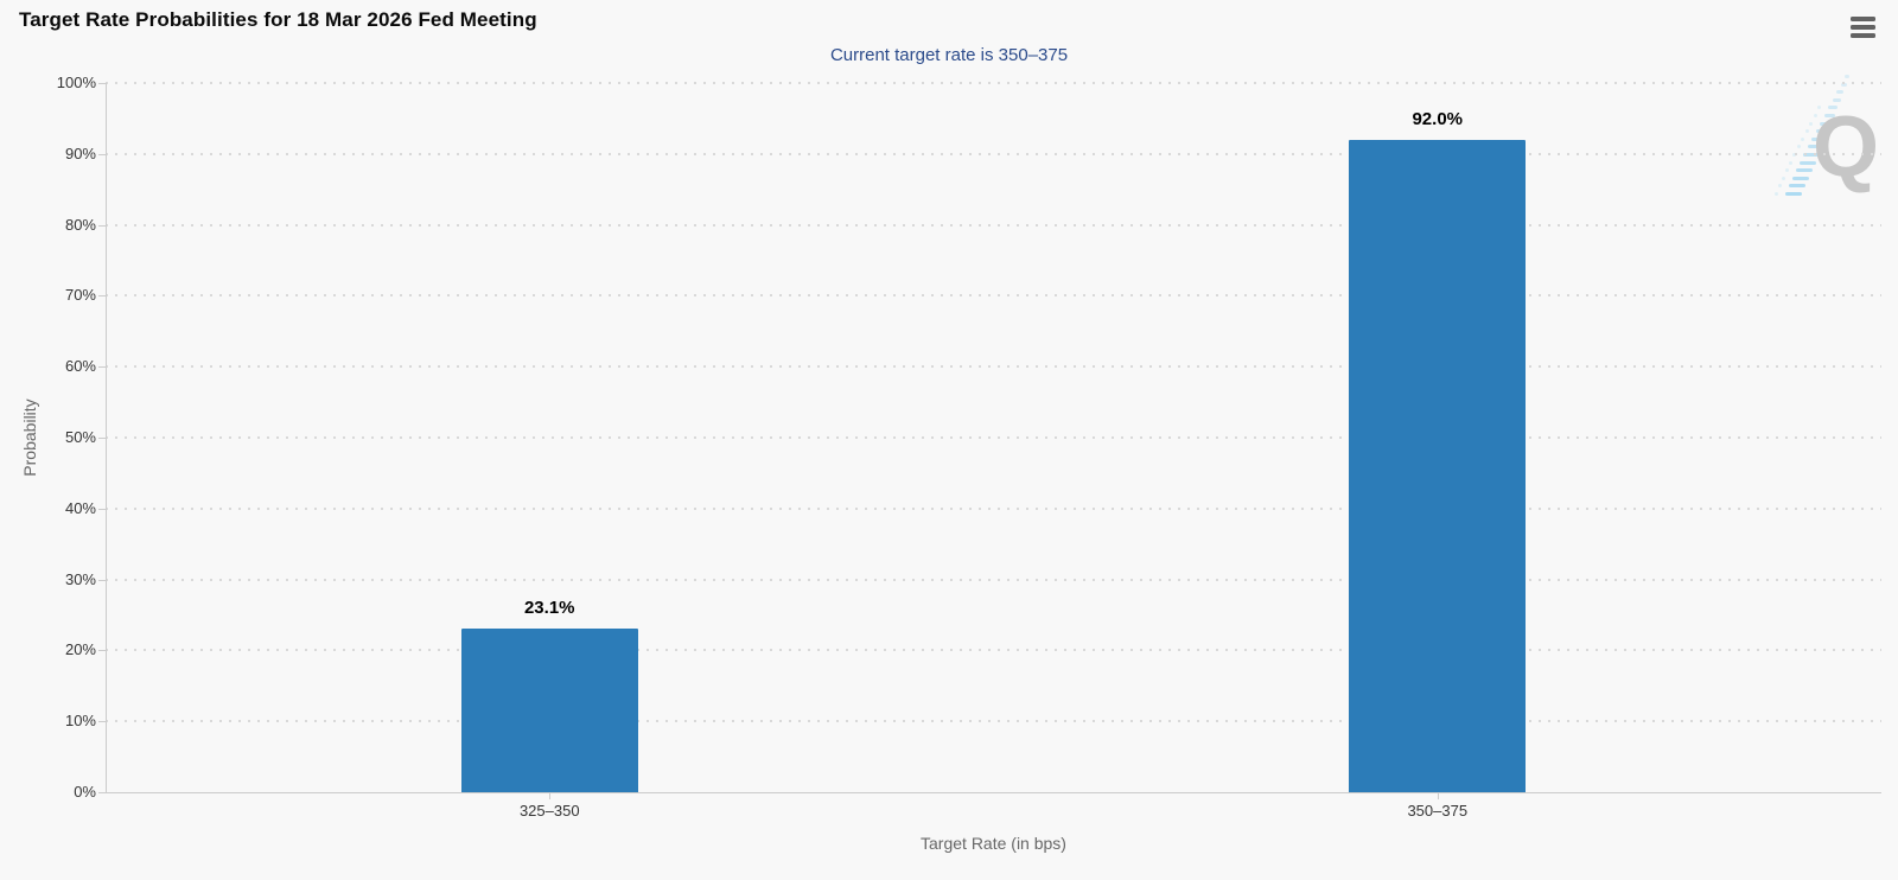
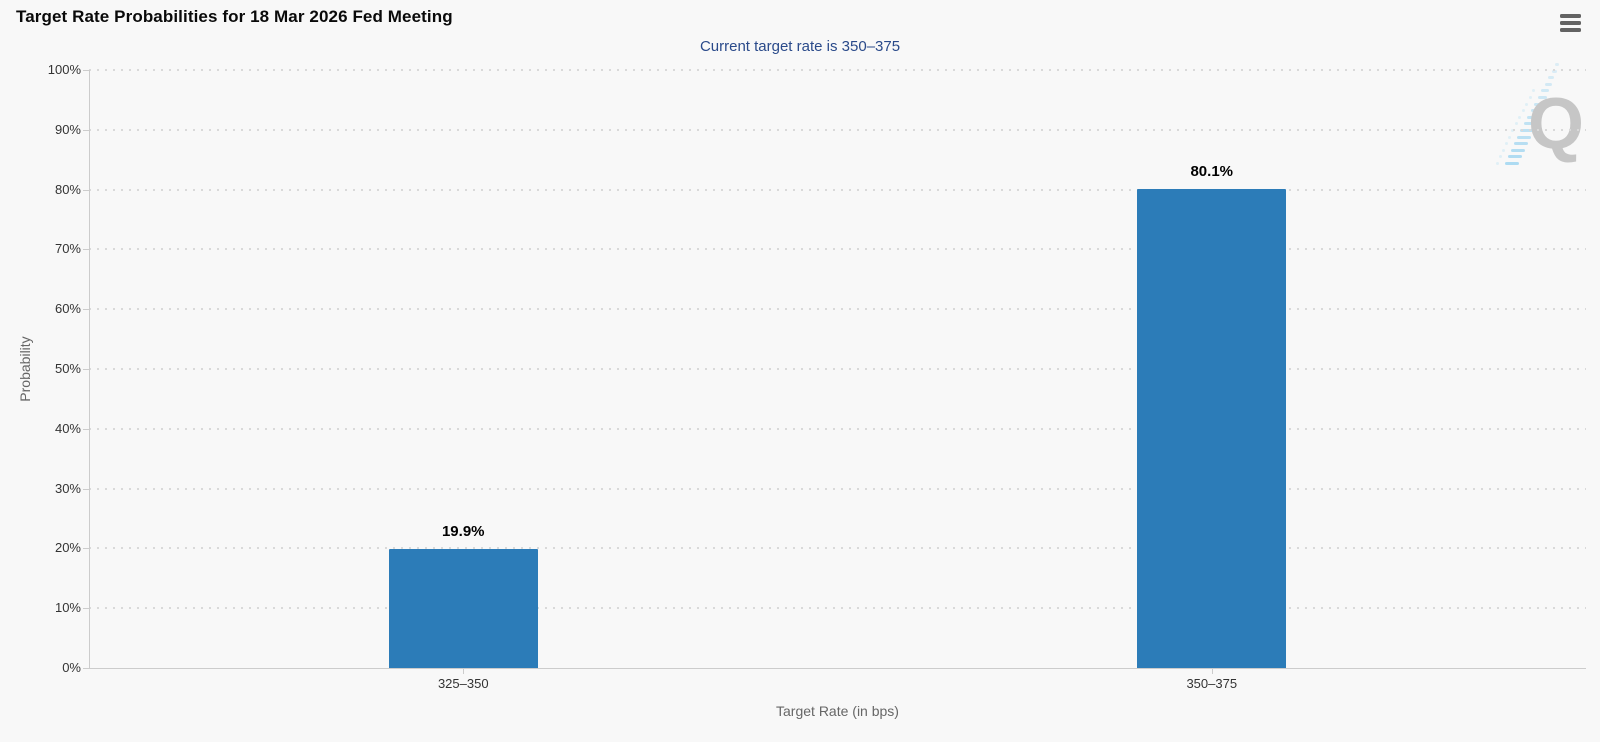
325–350: 23.1% -> 19.9%
350–375: 92.0% -> 80.1%
